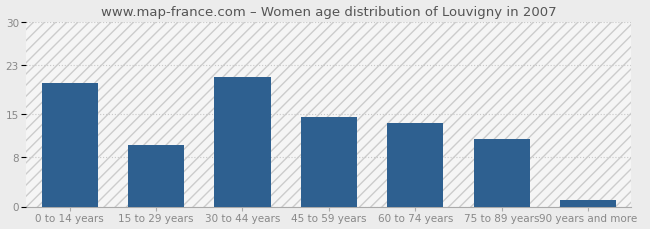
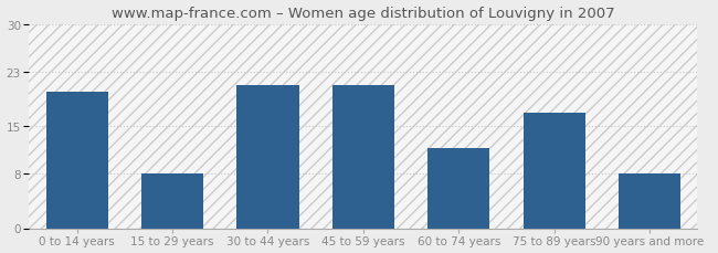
15 to 29 years: 10.0 -> 8.0
45 to 59 years: 14.5 -> 21.0
60 to 74 years: 13.5 -> 11.8
75 to 89 years: 11.0 -> 17.0
90 years and more: 1.0 -> 8.0
